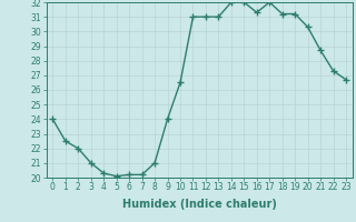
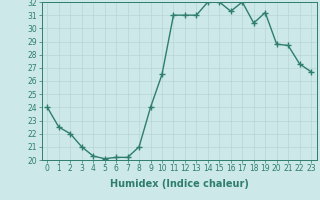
18: 31.2 -> 30.4
20: 30.3 -> 28.8
